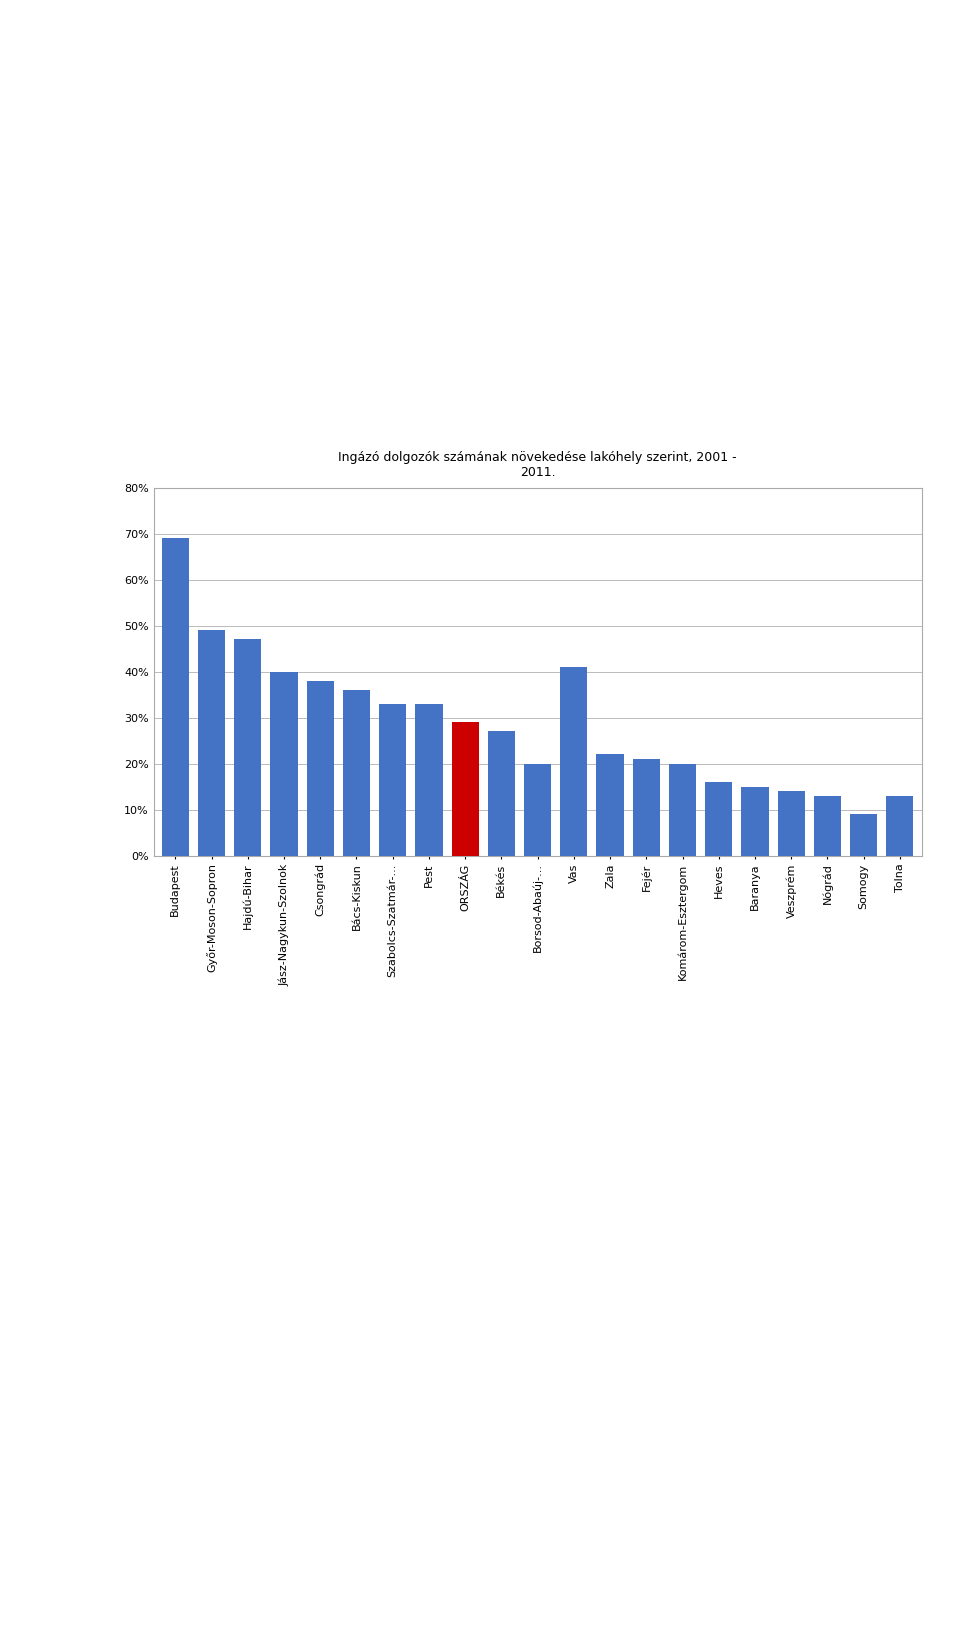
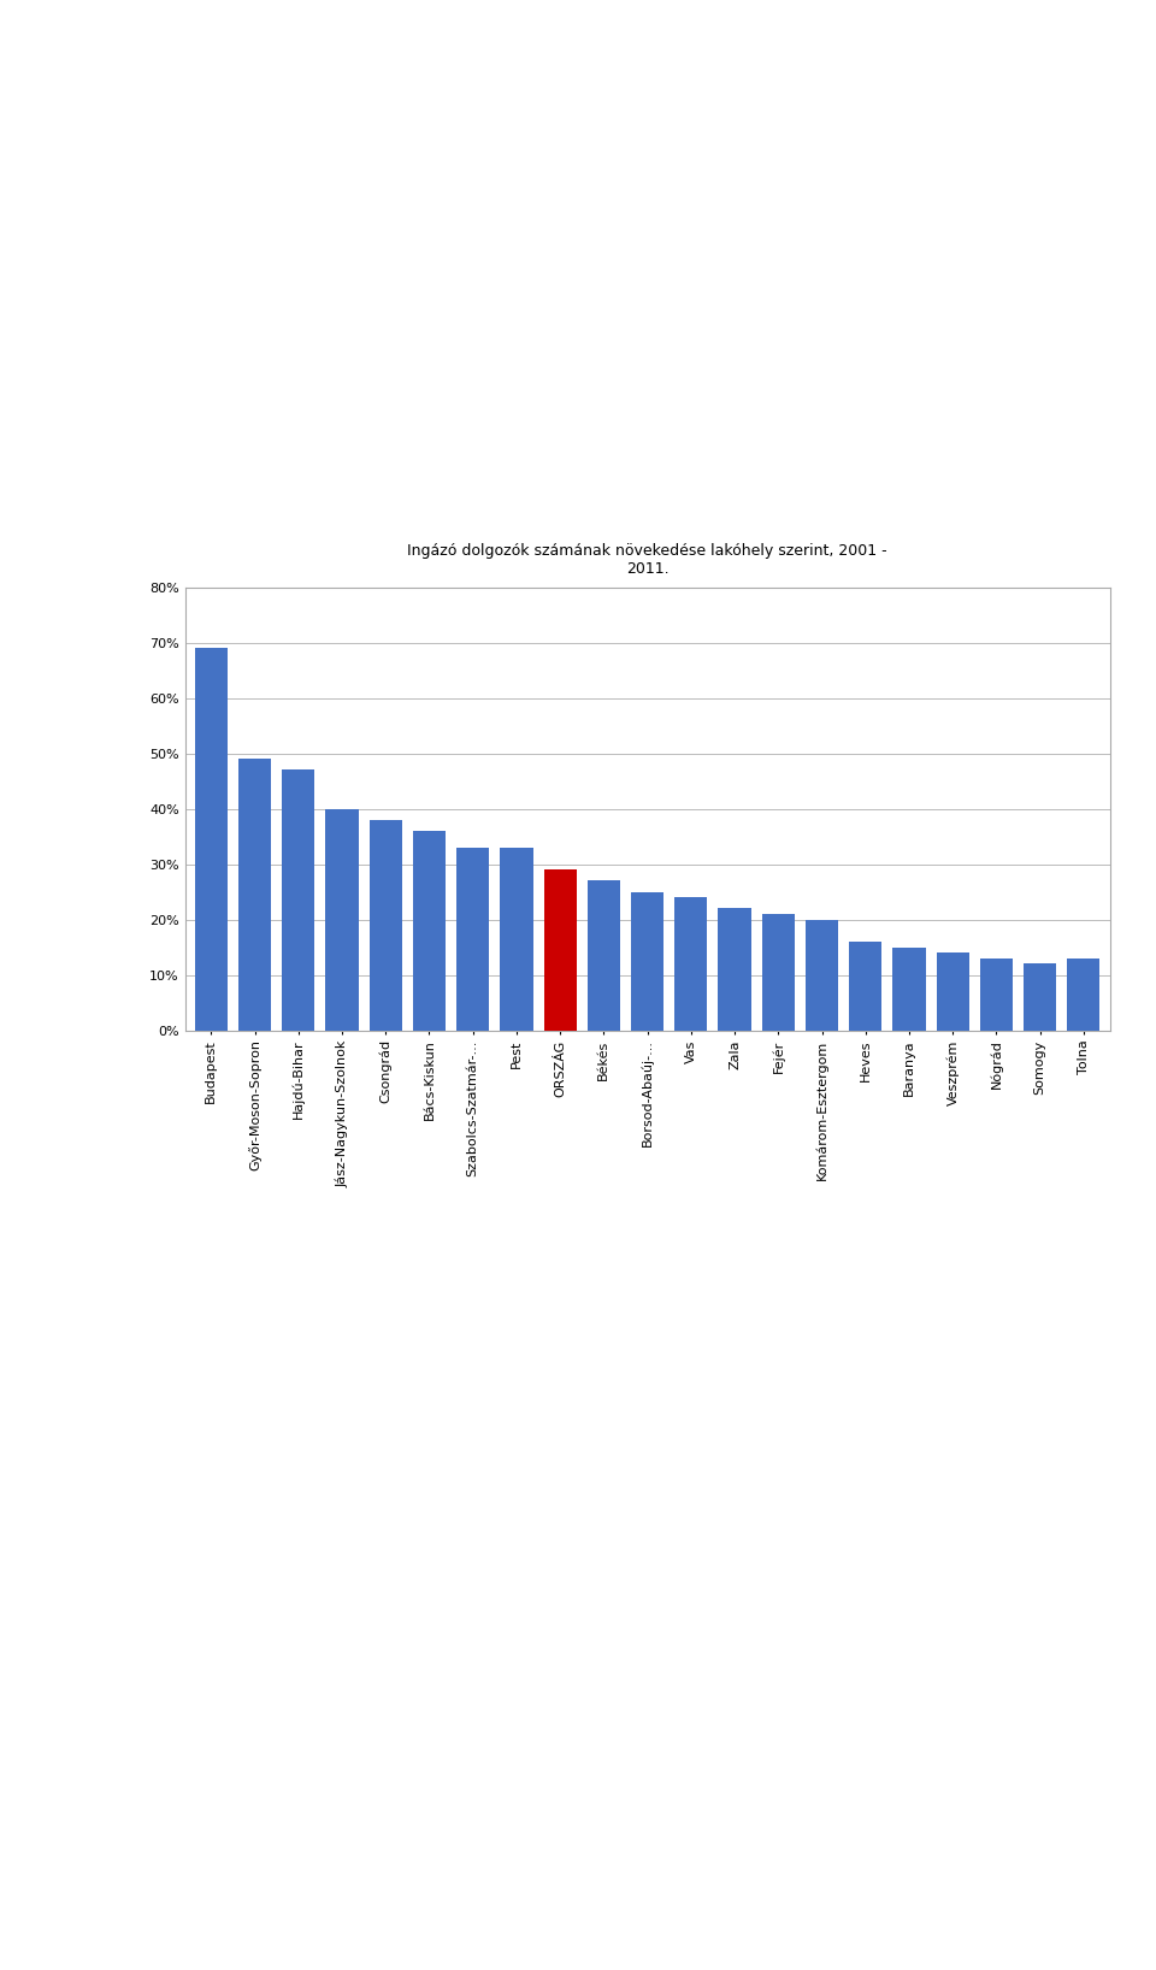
Borsod-Abaúj-...: 20% -> 25%
Vas: 41% -> 24%
Somogy: 9% -> 12%
